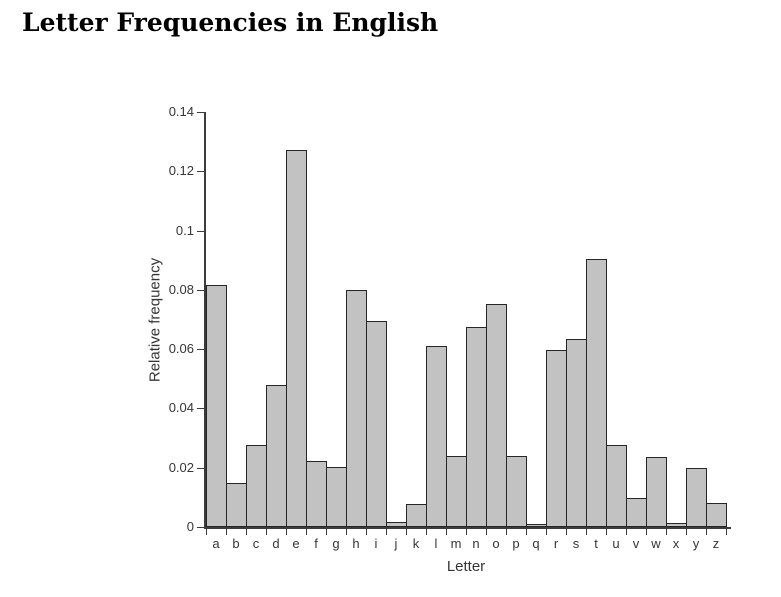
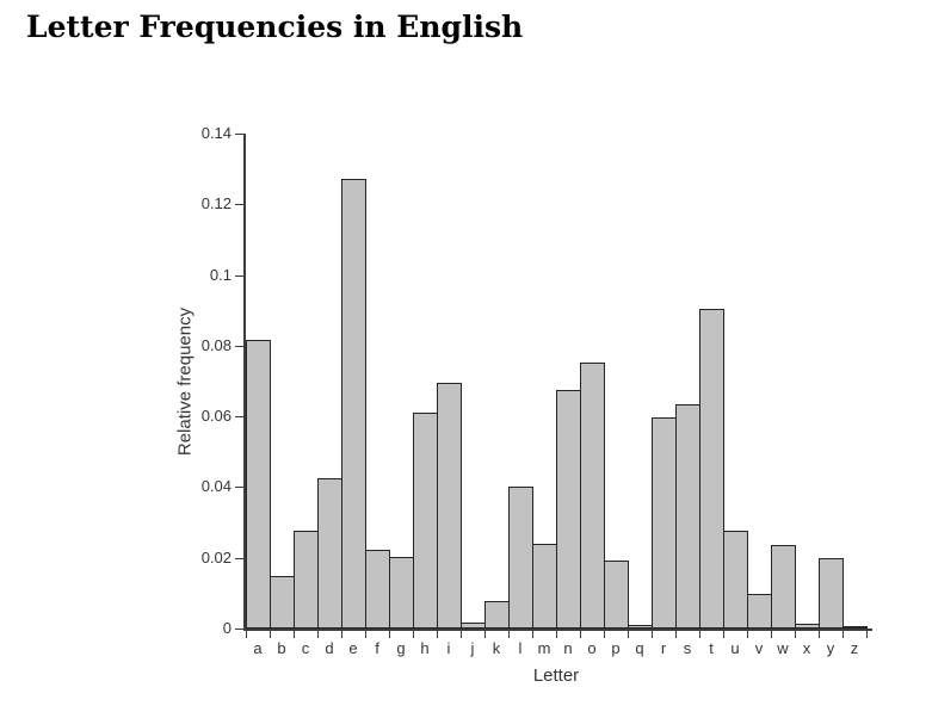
d: 0.048 -> 0.043
h: 0.080 -> 0.061
l: 0.061 -> 0.040
p: 0.024 -> 0.019
z: 0.008 -> 0.001
